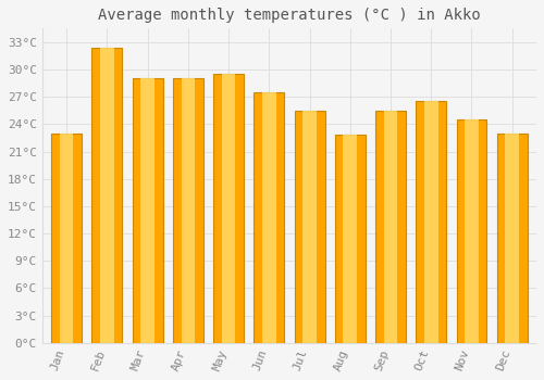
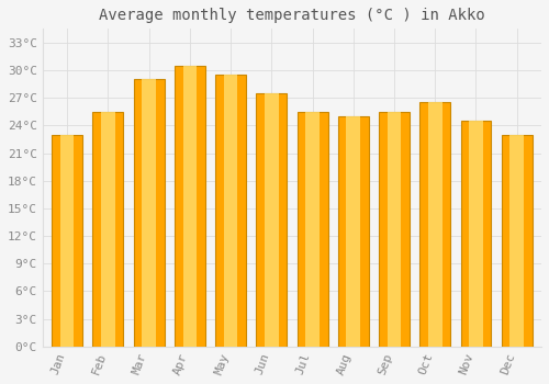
Feb: 32.4°C -> 25.5°C
Apr: 29.0°C -> 30.5°C
Aug: 22.8°C -> 25.0°C
